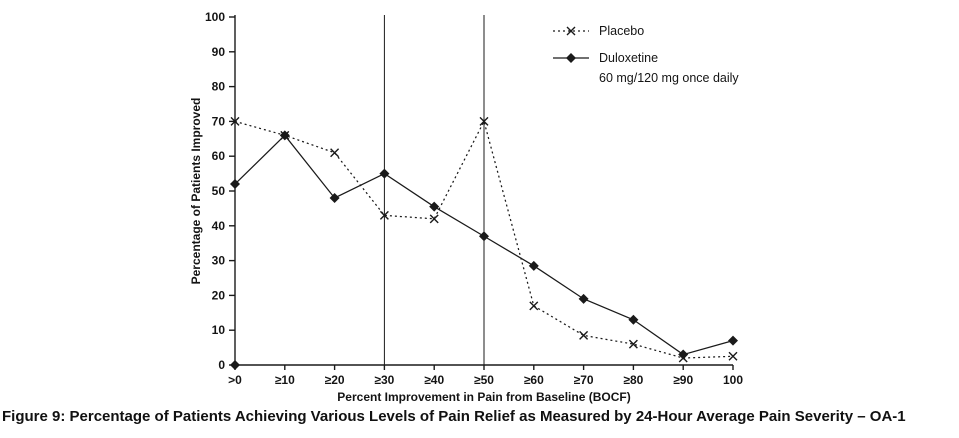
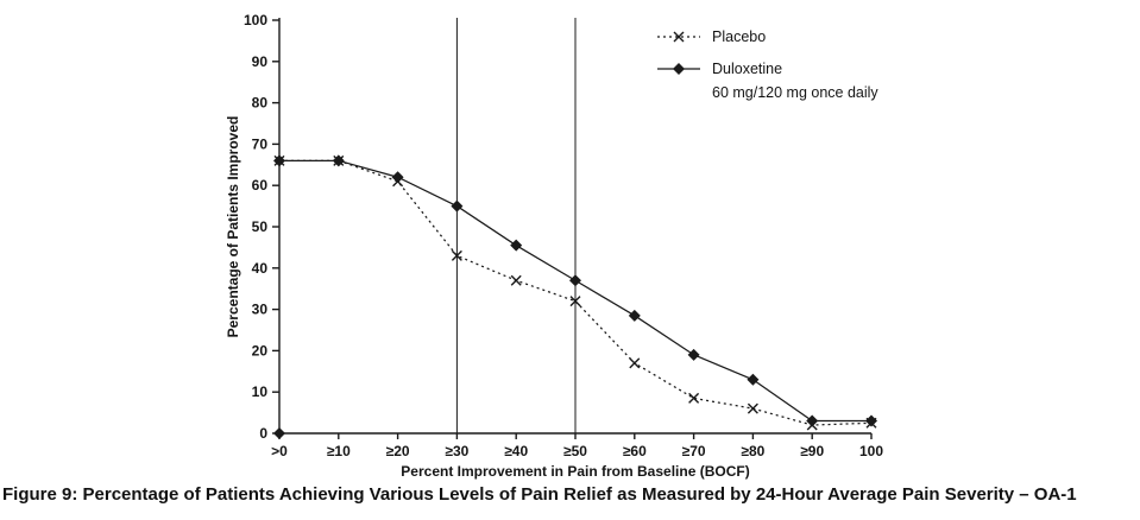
Placebo/>0: 70 -> 66
Duloxetine/>0: 52 -> 66
Duloxetine/≥20: 48 -> 62
Placebo/≥40: 42 -> 37
Placebo/≥50: 70 -> 32
Duloxetine/100: 7 -> 3
